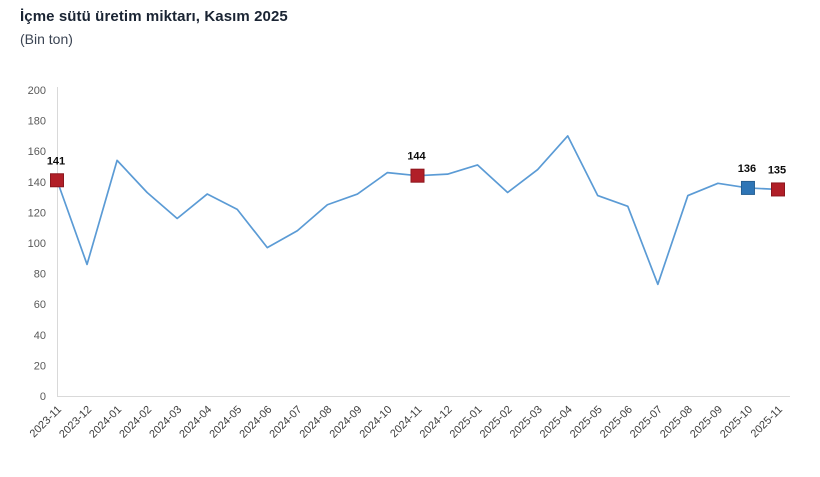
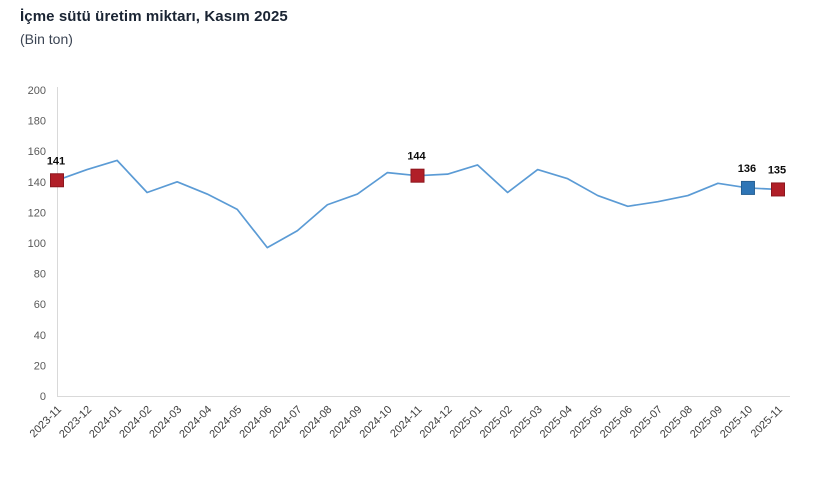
2023-12: 86 -> 148
2024-03: 116 -> 140
2025-04: 170 -> 142
2025-07: 73 -> 127
